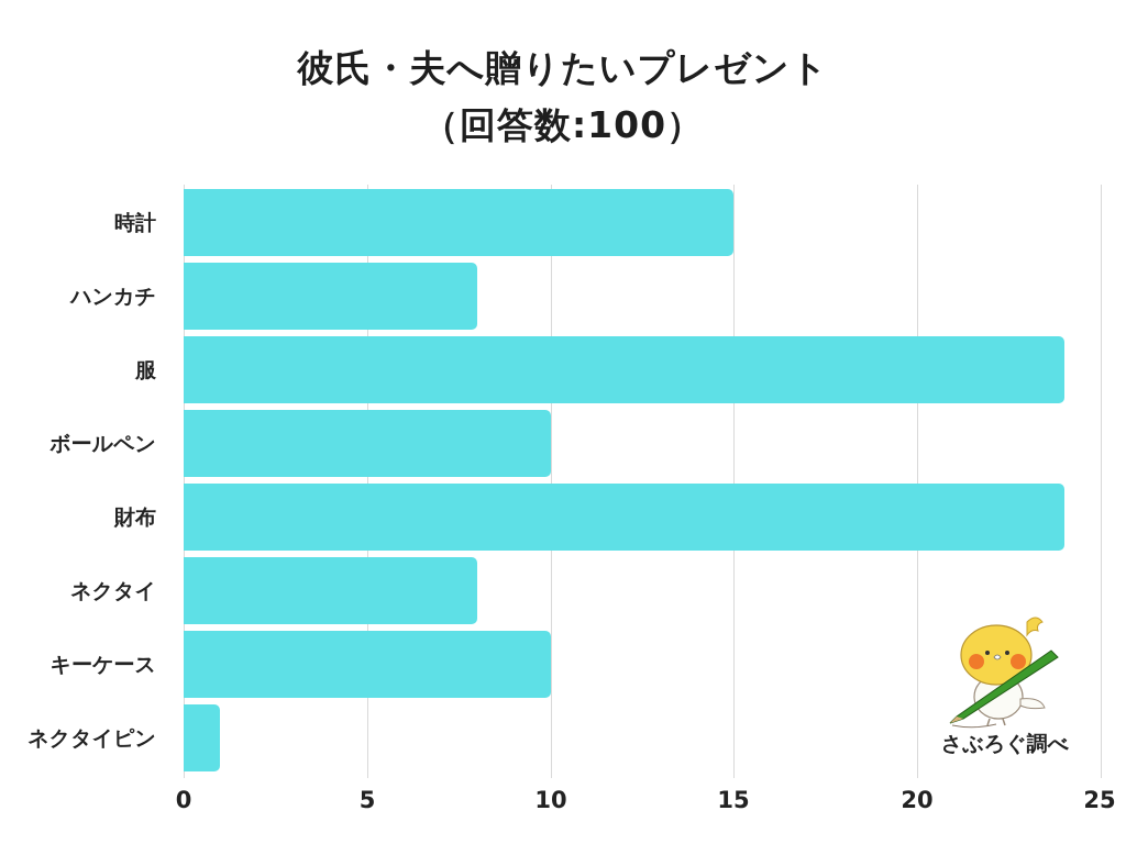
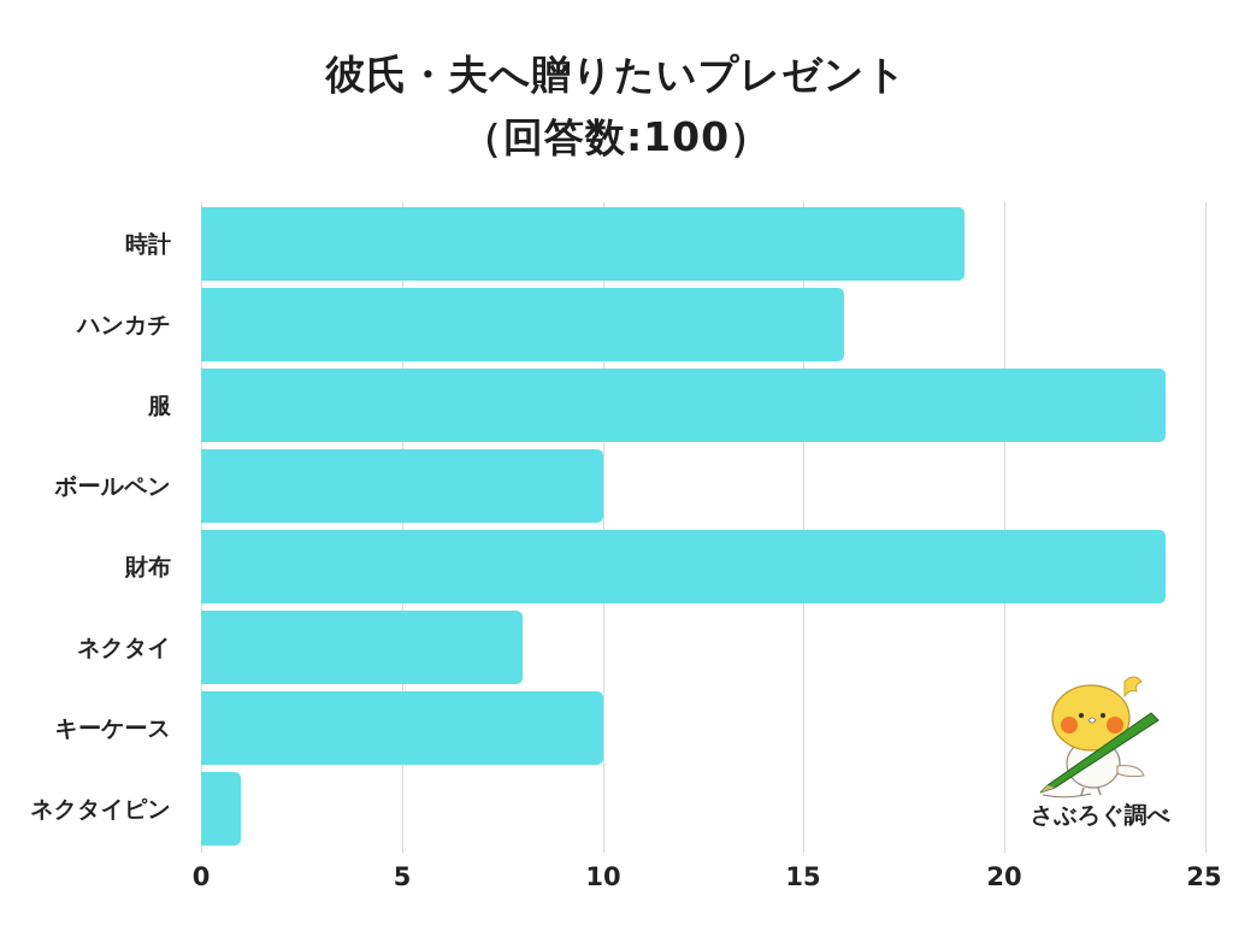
時計: 15 -> 19
ハンカチ: 8 -> 16
